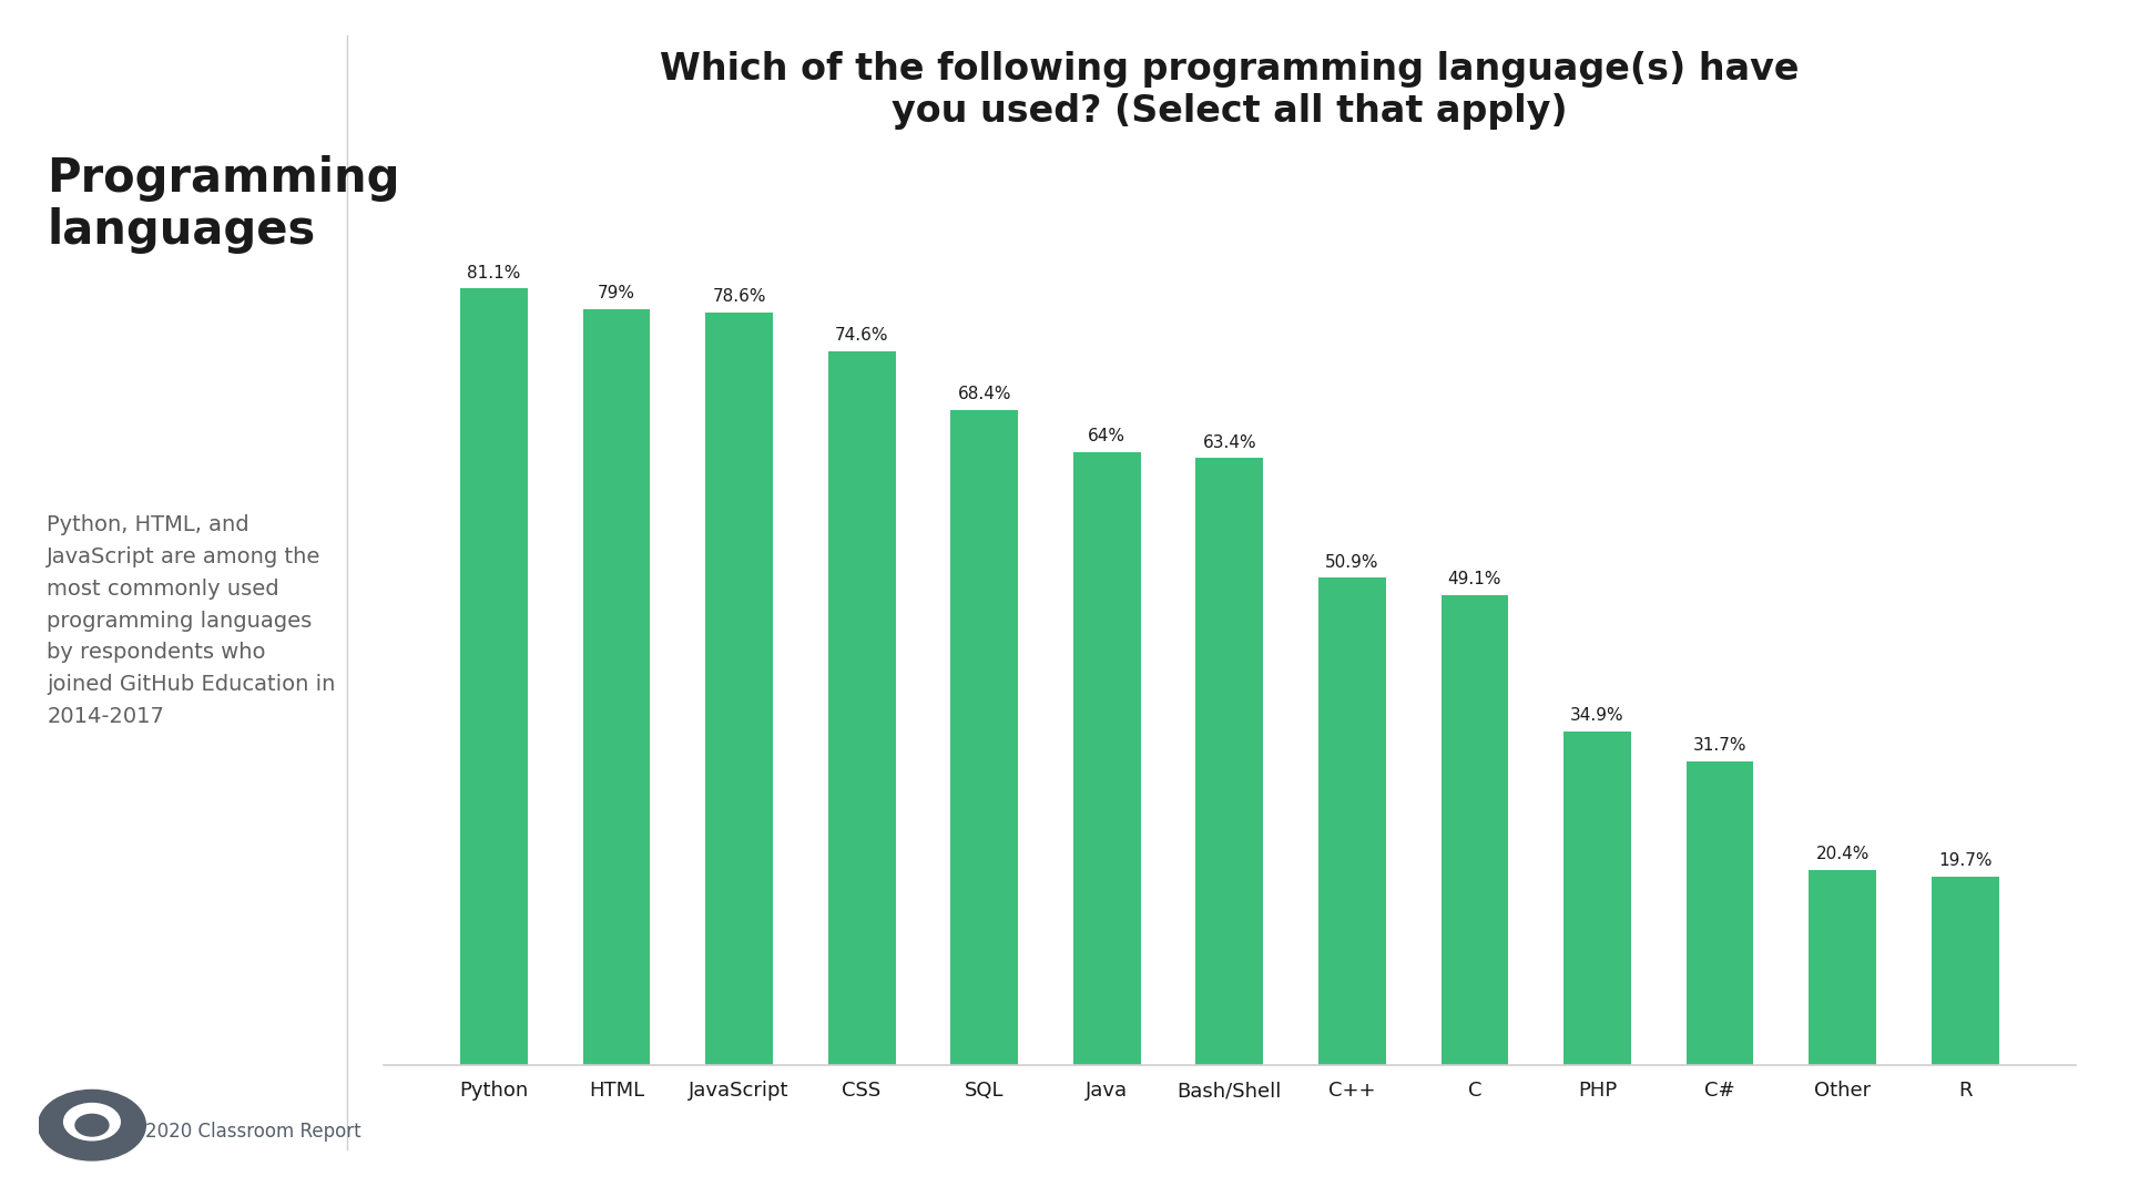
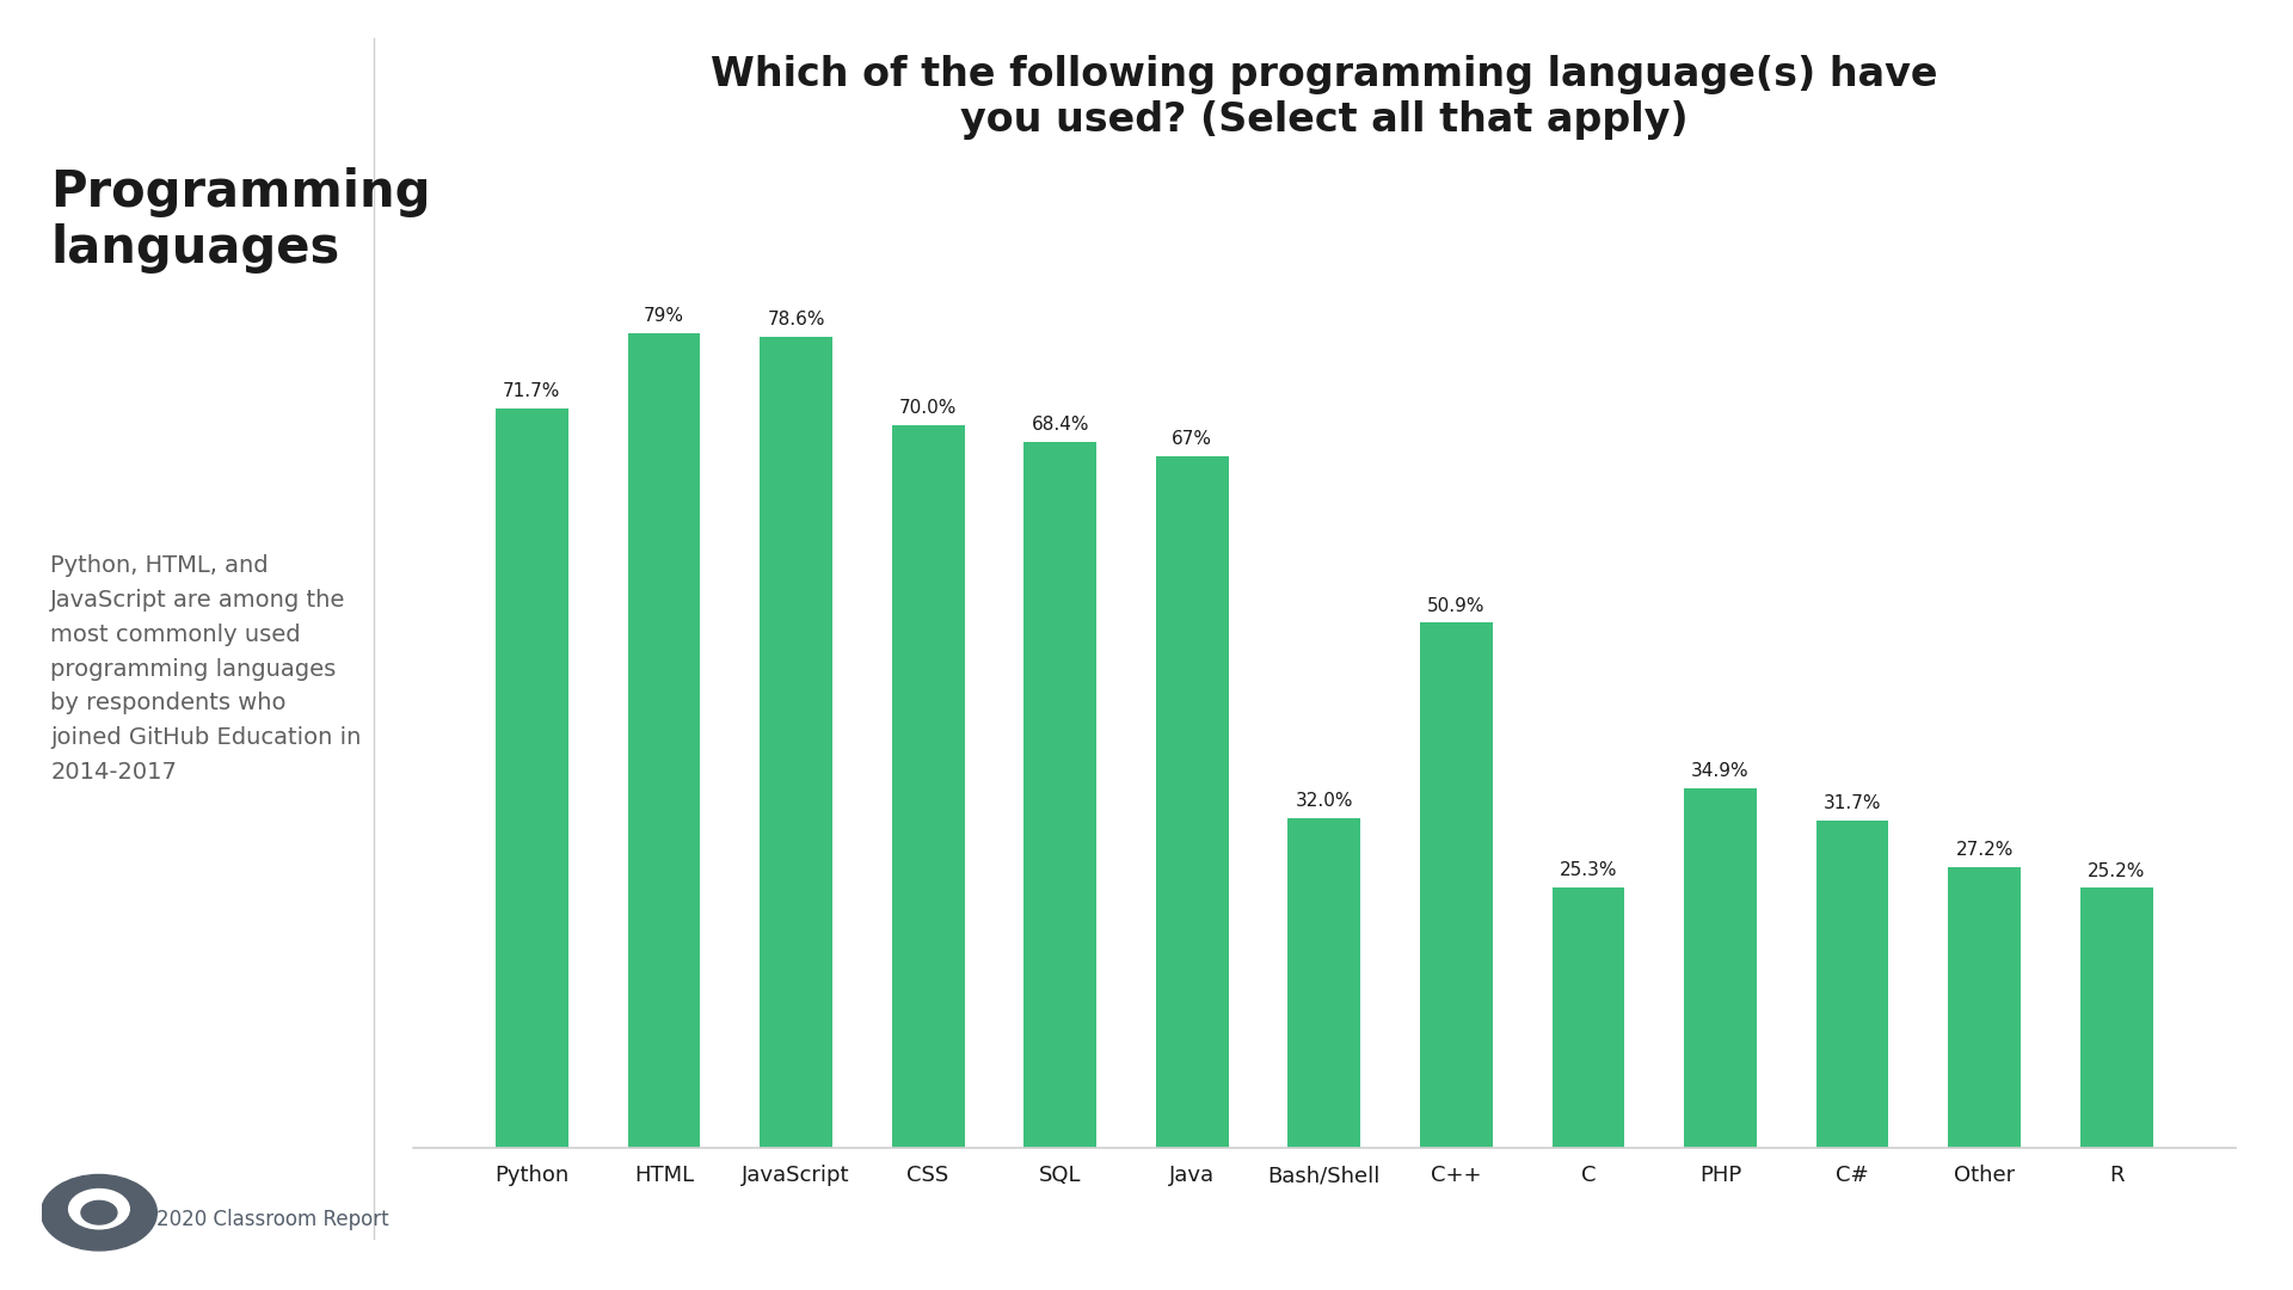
Python: 81.1% -> 71.7%
CSS: 74.6% -> 70.0%
Java: 64% -> 67%
Bash/Shell: 63.4% -> 32.0%
C: 49.1% -> 25.3%
Other: 20.4% -> 27.2%
R: 19.7% -> 25.2%
